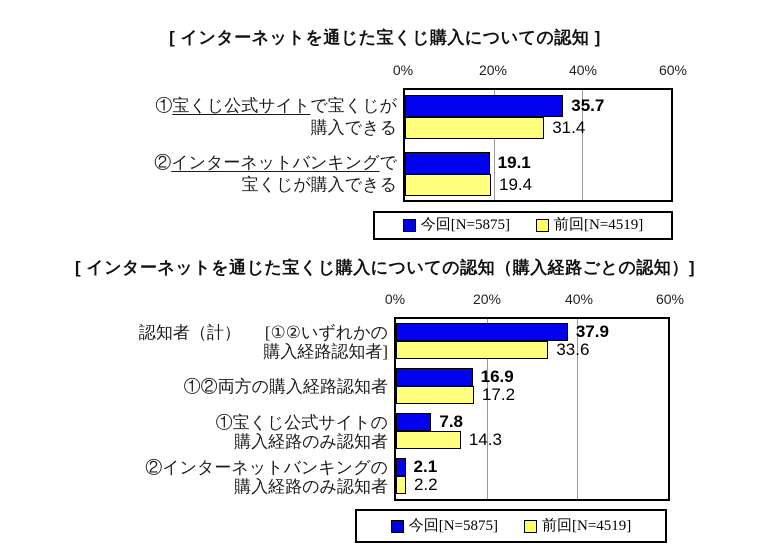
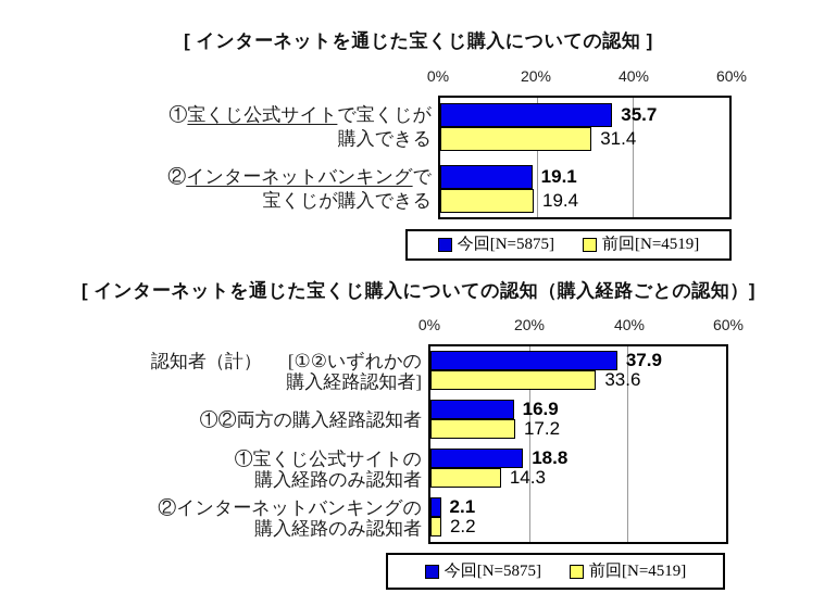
[ インターネットを通じた宝くじ購入についての認知（購入経路ごとの認知）]/今回[N=5875]/①宝くじ公式サイトの購入経路のみ認知者: 7.8 -> 18.8
